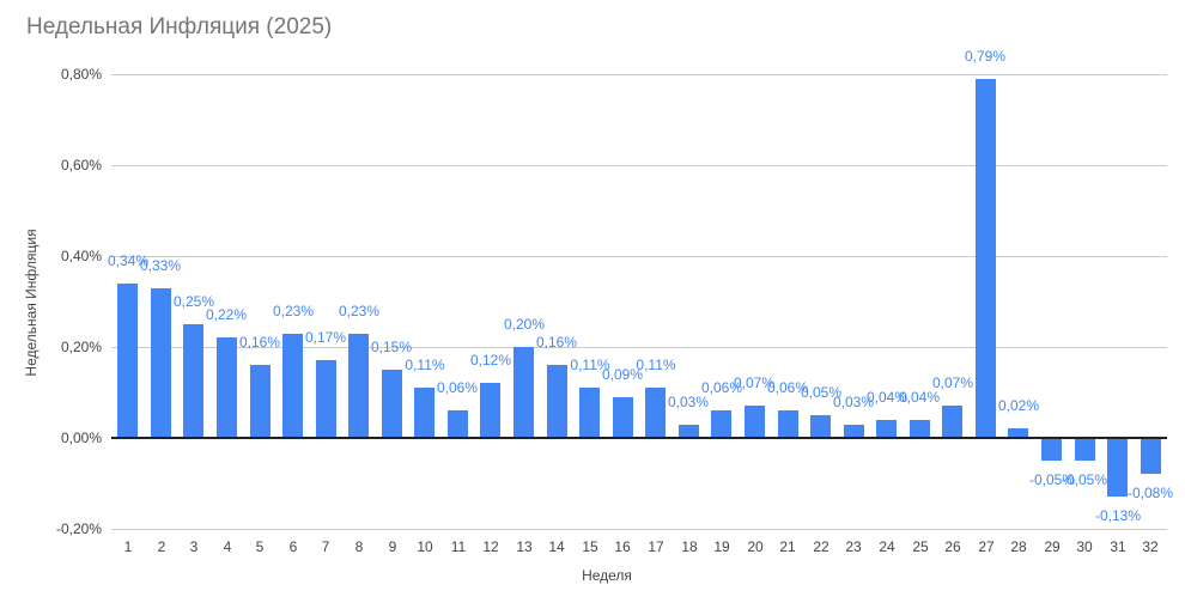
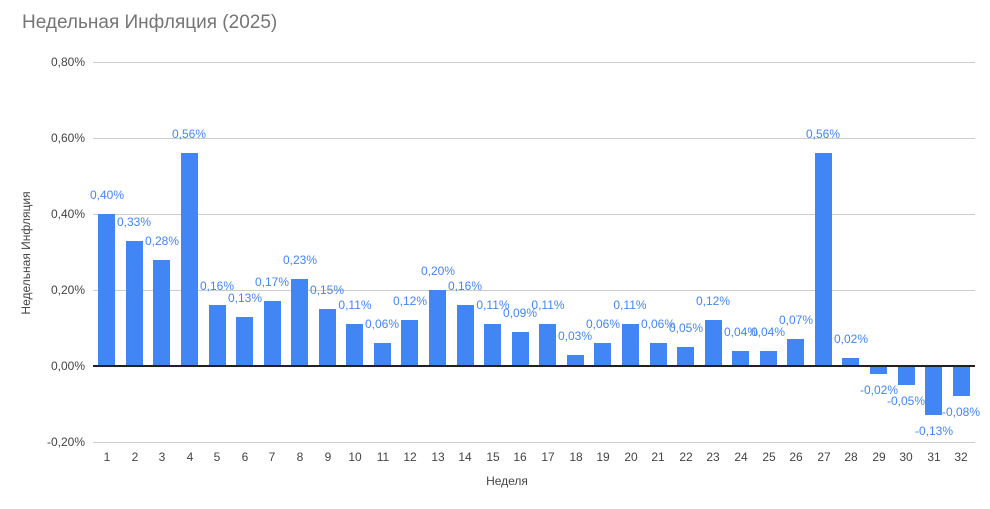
1: 0,34% -> 0,40%
3: 0,25% -> 0,28%
4: 0,22% -> 0,56%
6: 0,23% -> 0,13%
20: 0,07% -> 0,11%
23: 0,03% -> 0,12%
27: 0,79% -> 0,56%
29: -0,05% -> -0,02%
